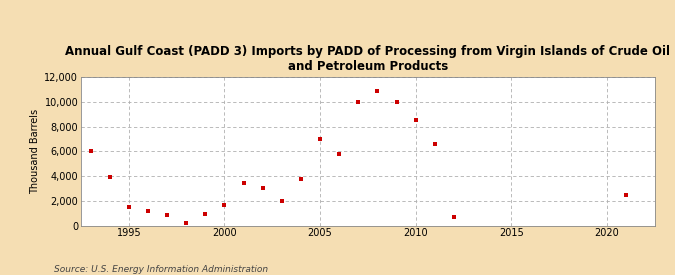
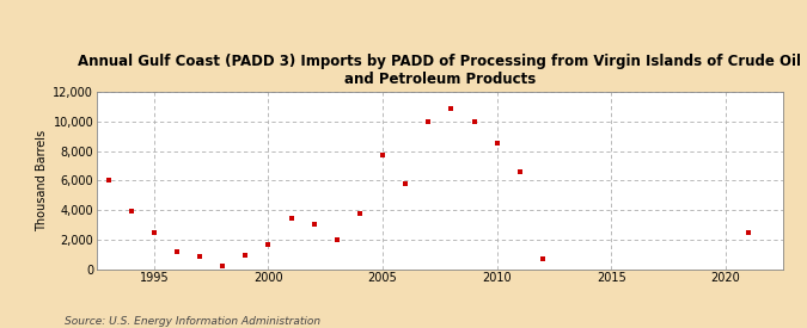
1995: 1,500 -> 2,500
2005: 7,000 -> 7,700
